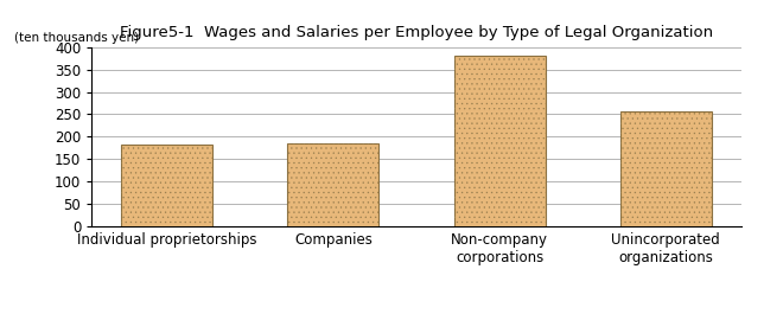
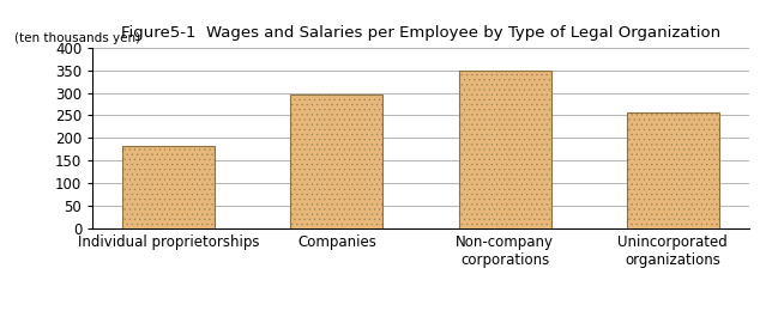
Companies: 185 -> 295
Non-company corporations: 380 -> 350
